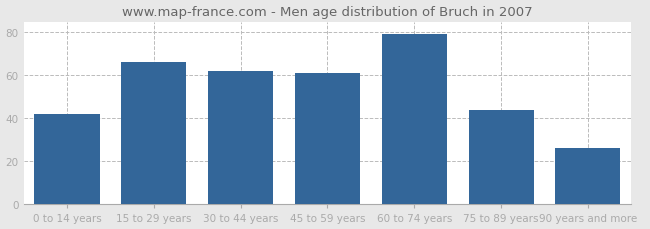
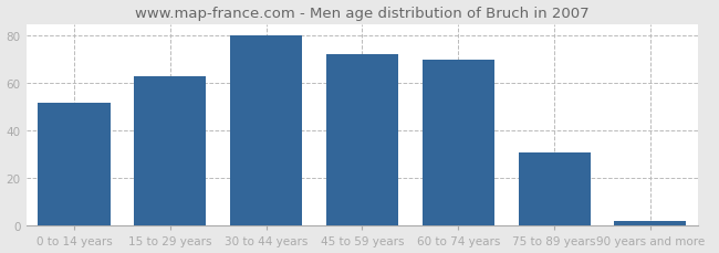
0 to 14 years: 42 -> 52
15 to 29 years: 66 -> 63
30 to 44 years: 62 -> 80
45 to 59 years: 61 -> 72
60 to 74 years: 79 -> 70
75 to 89 years: 44 -> 31
90 years and more: 26 -> 2
